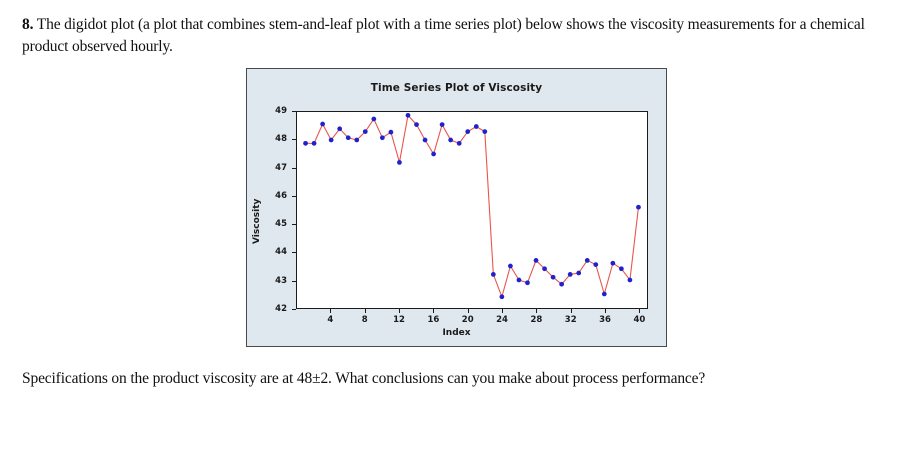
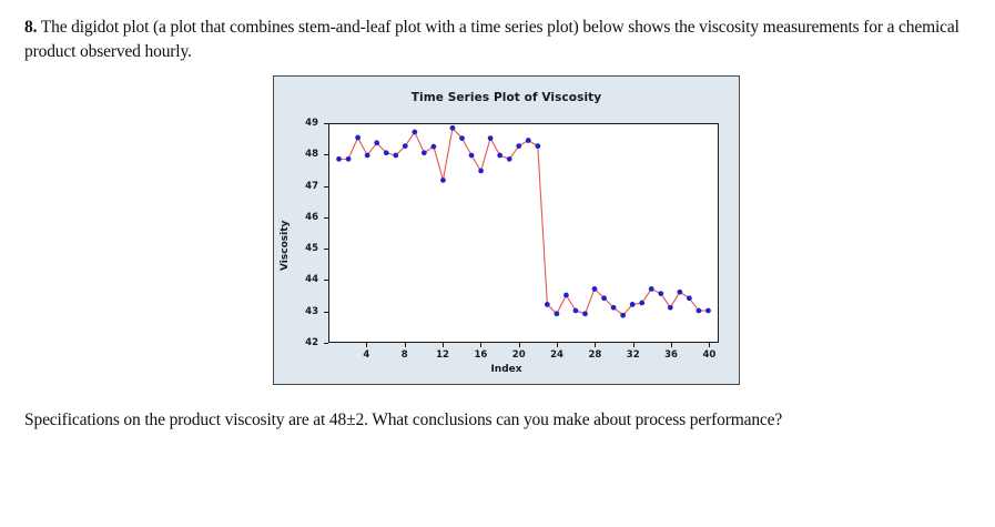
24: 42.4 -> 42.9
36: 42.5 -> 43.1
40: 45.6 -> 43.0
